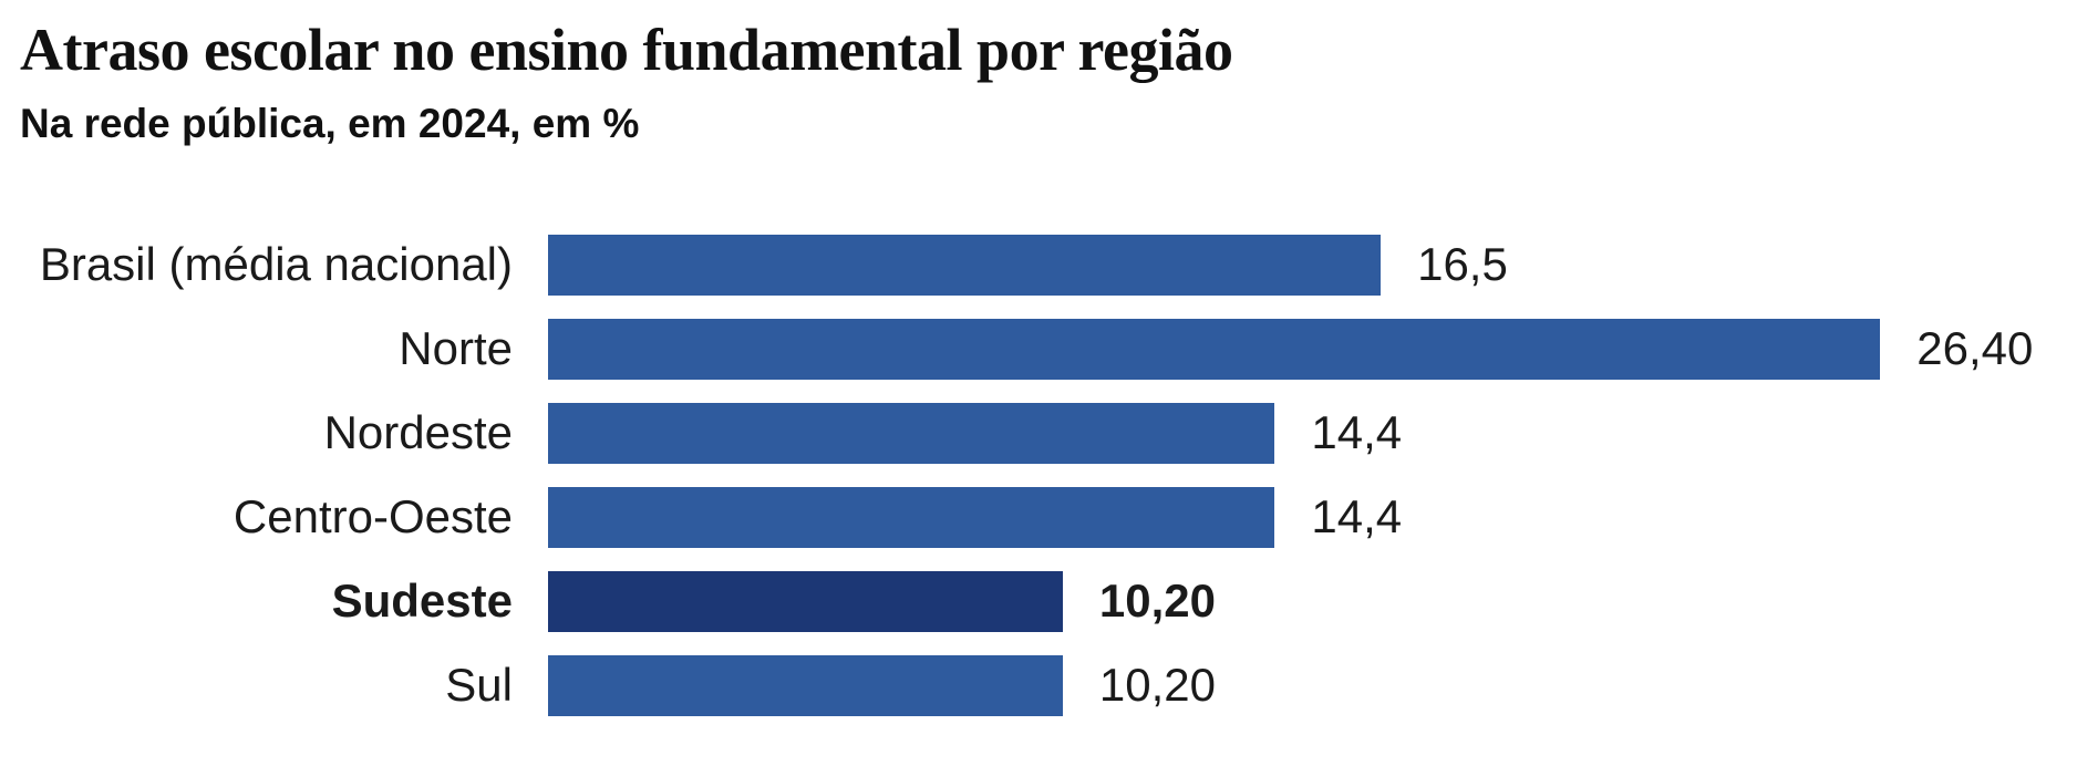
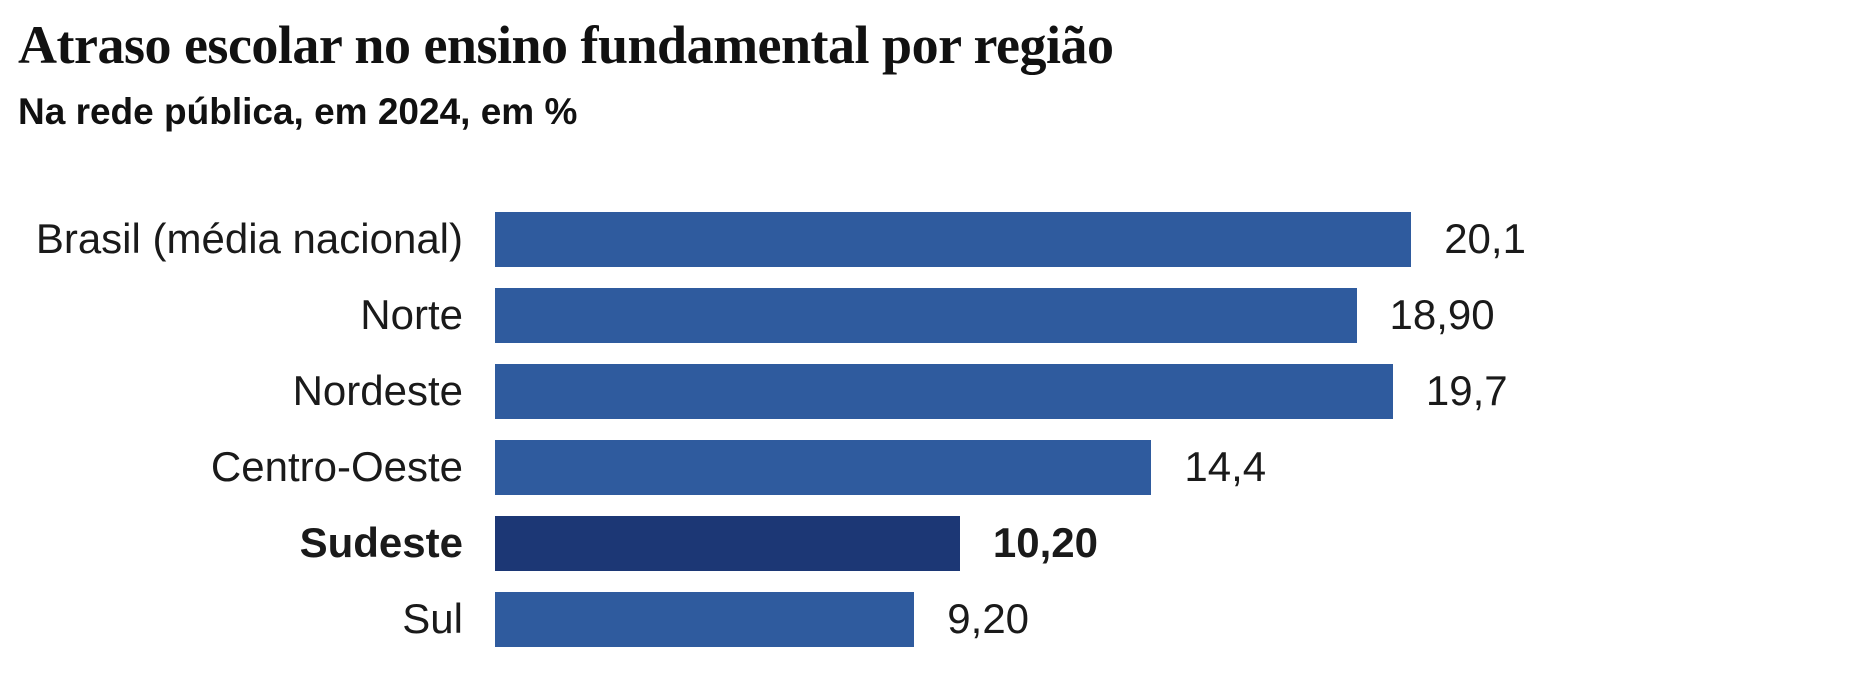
Brasil (média nacional): 16,5 -> 20,1
Norte: 26,40 -> 18,90
Nordeste: 14,4 -> 19,7
Sul: 10,20 -> 9,20
